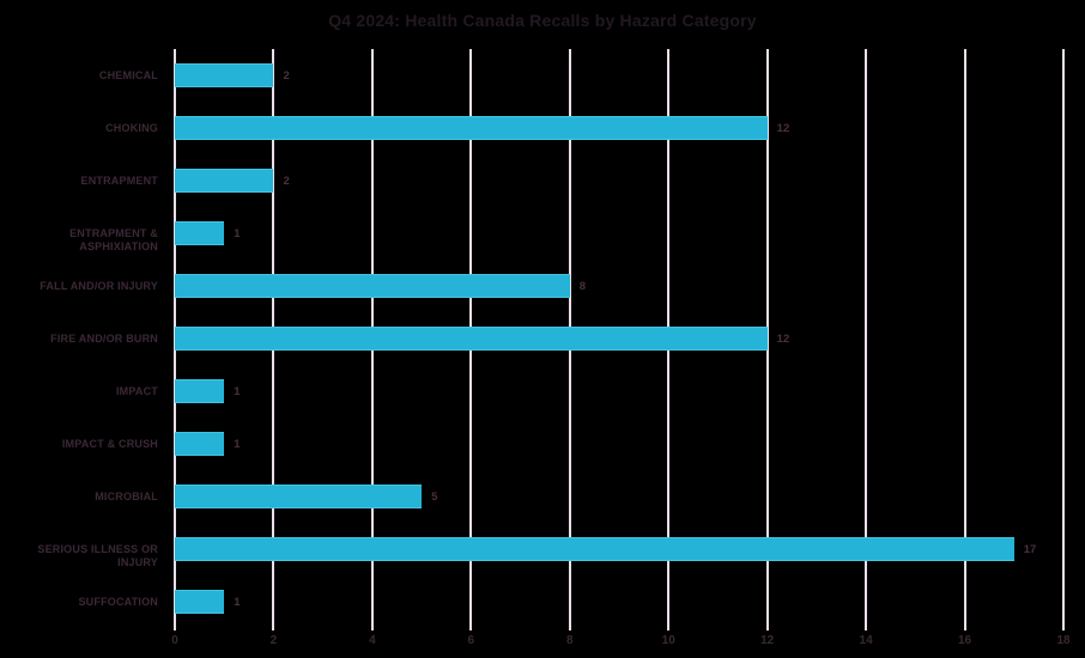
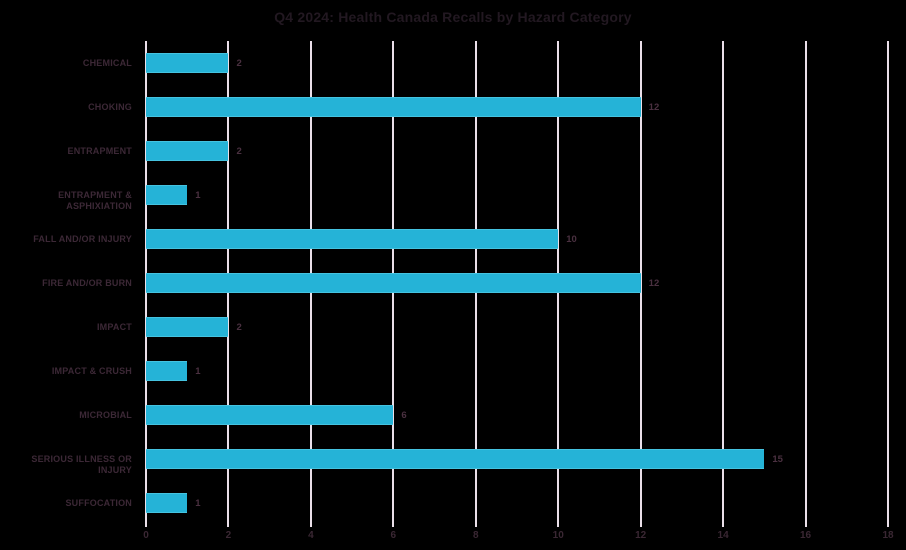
FALL AND/OR INJURY: 8 -> 10
IMPACT: 1 -> 2
MICROBIAL: 5 -> 6
SERIOUS ILLNESS OR INJURY: 17 -> 15
